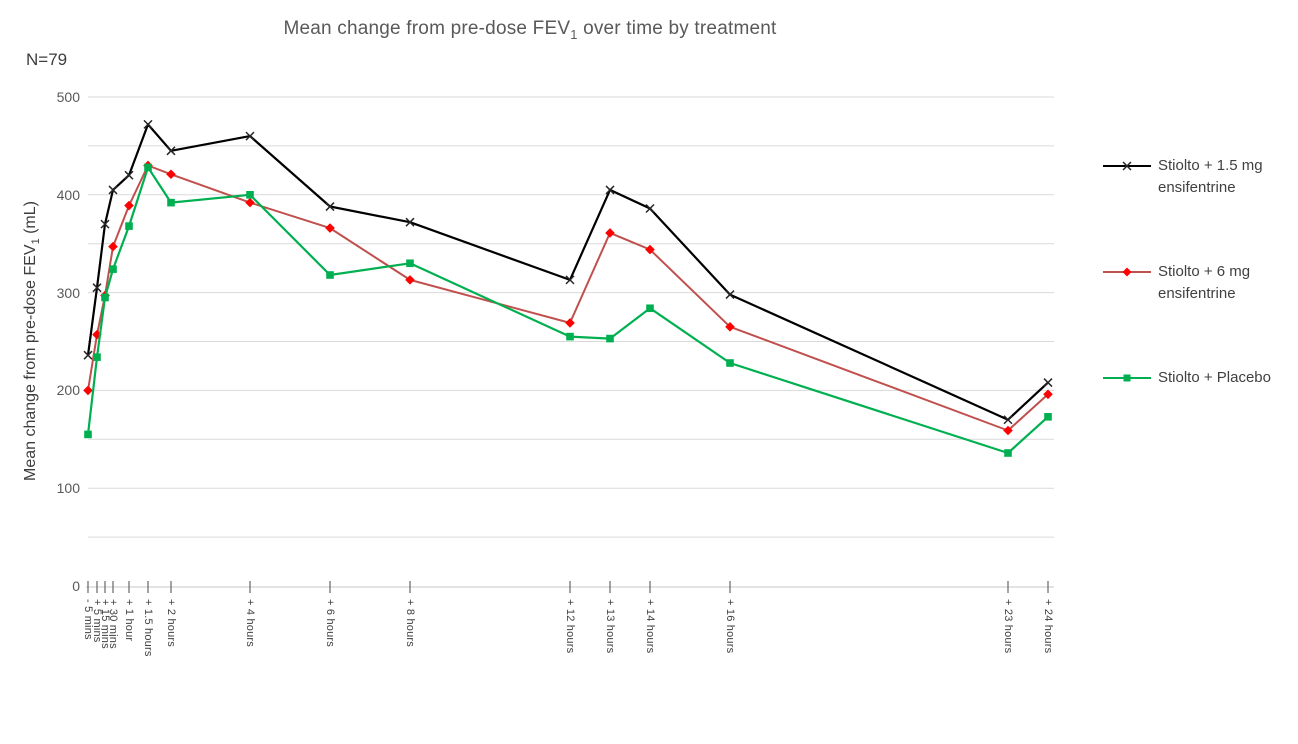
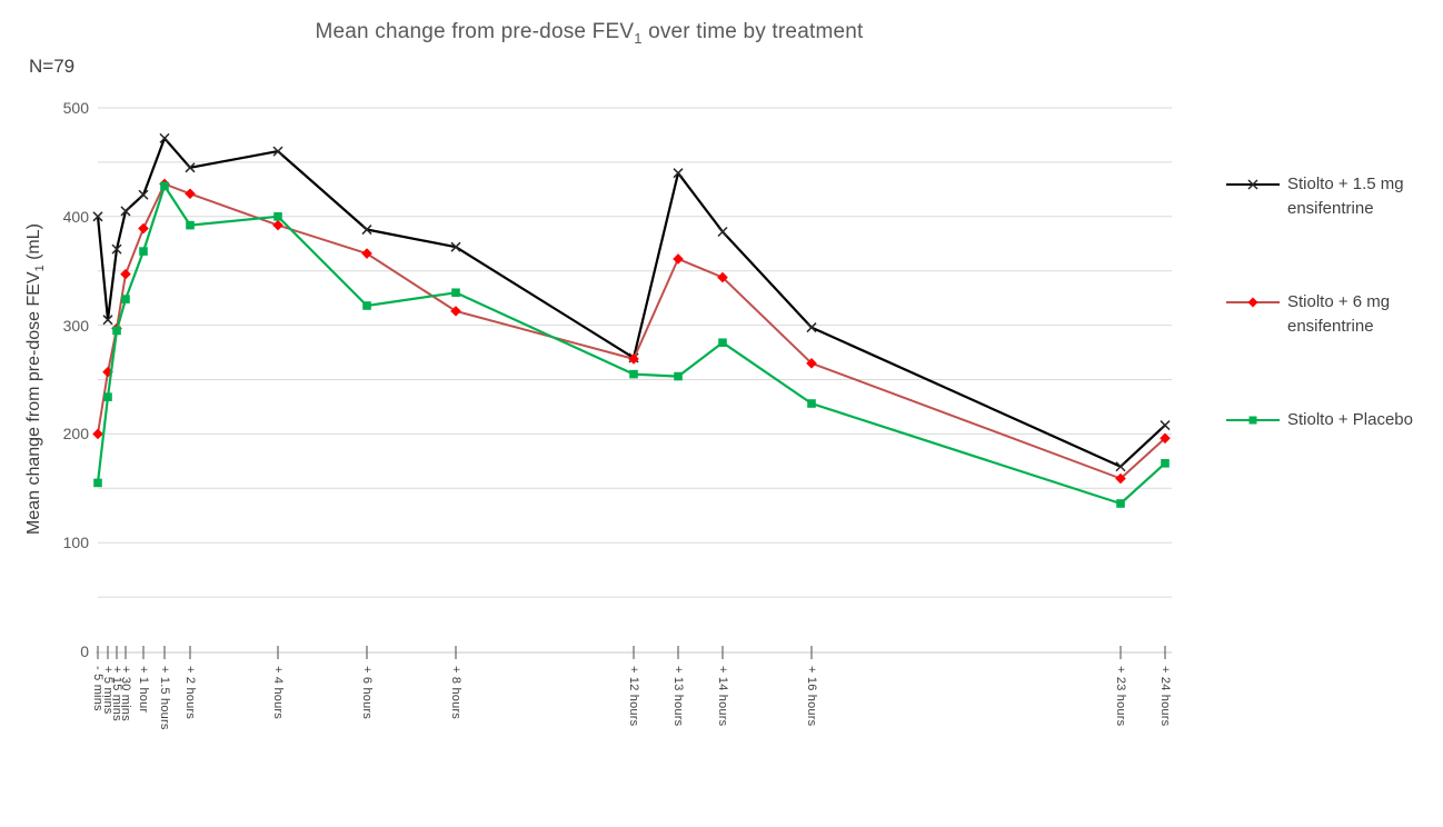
Stiolto + 1.5 mg ensifentrine/- 5 mins: 240 -> 400
Stiolto + 1.5 mg ensifentrine/+ 12 hours: 310 -> 270
Stiolto + 1.5 mg ensifentrine/+ 13 hours: 400 -> 440
